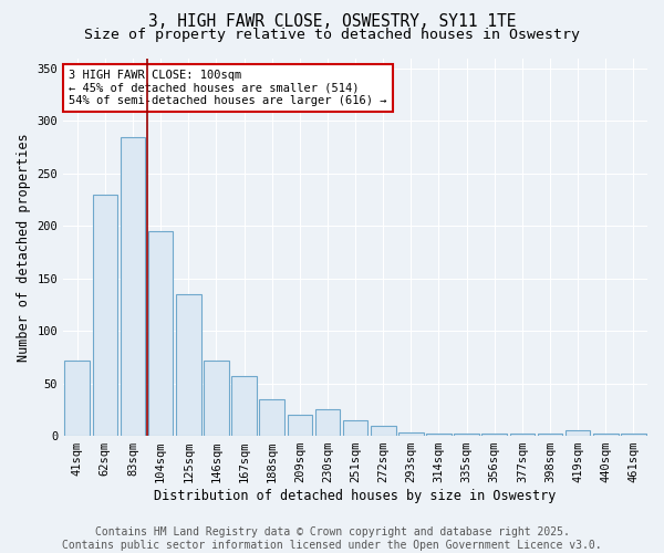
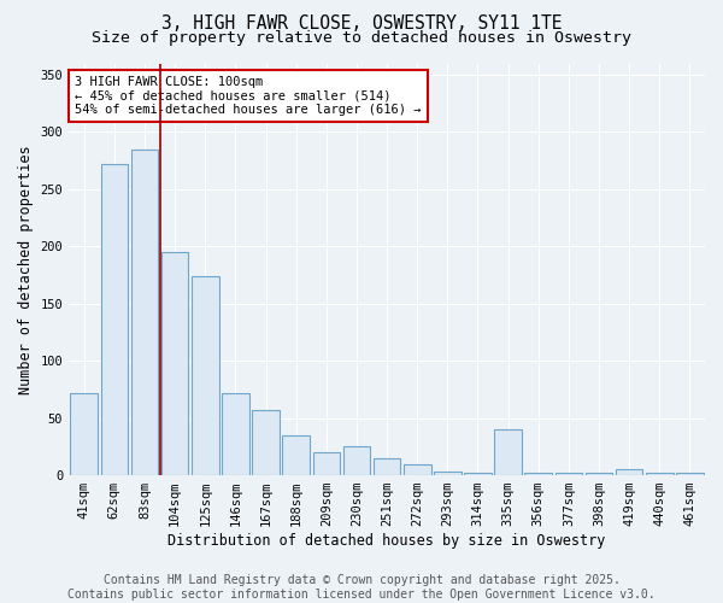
62sqm: 230 -> 272
125sqm: 135 -> 174
335sqm: 2 -> 40
